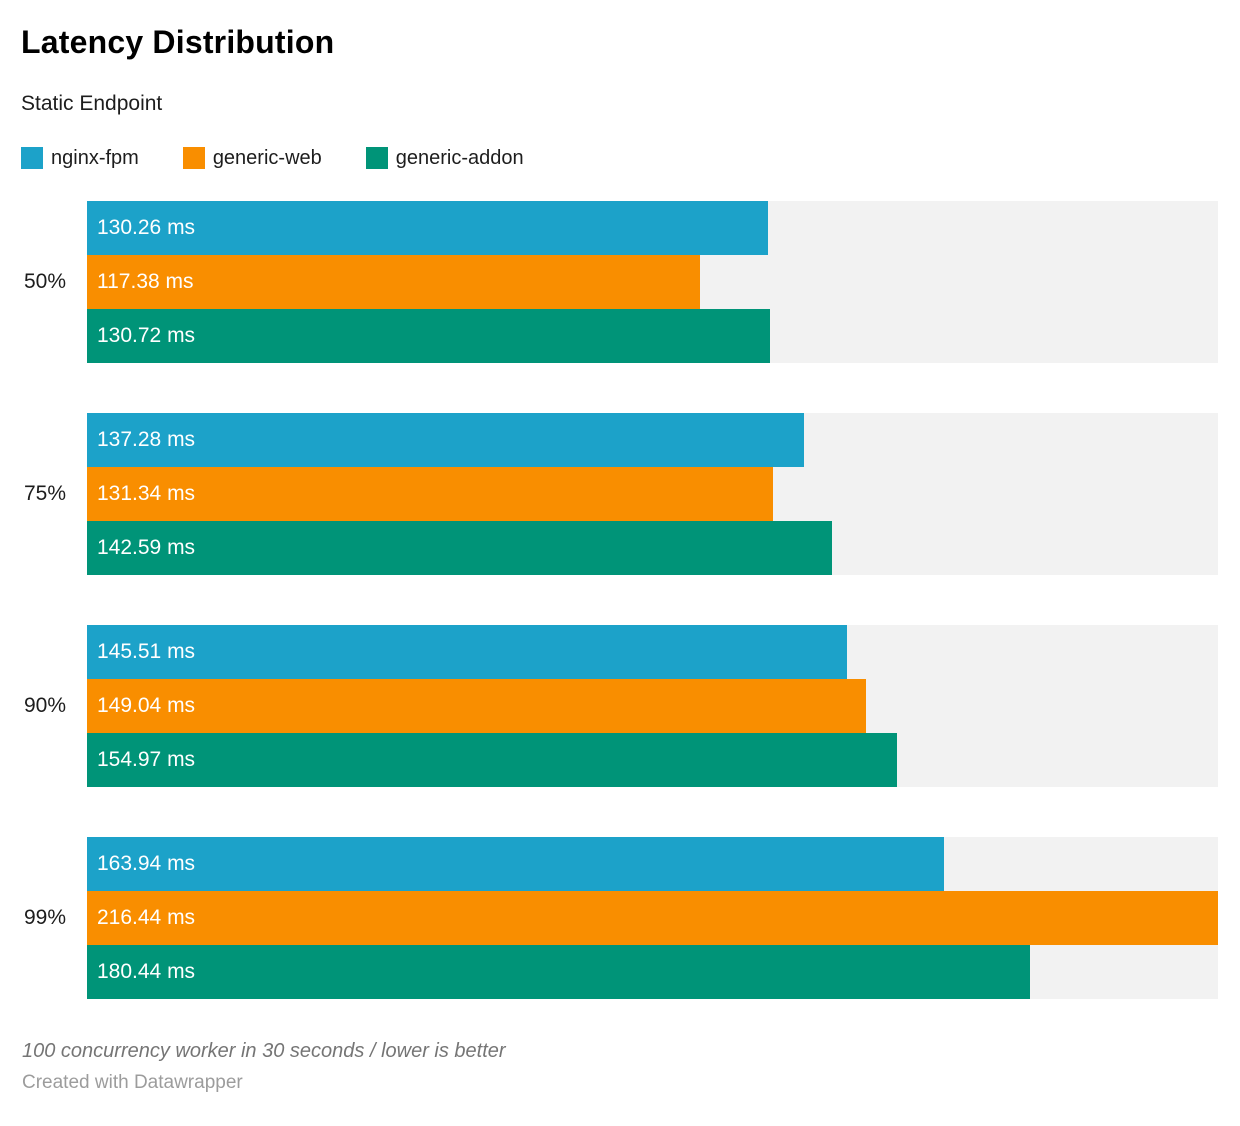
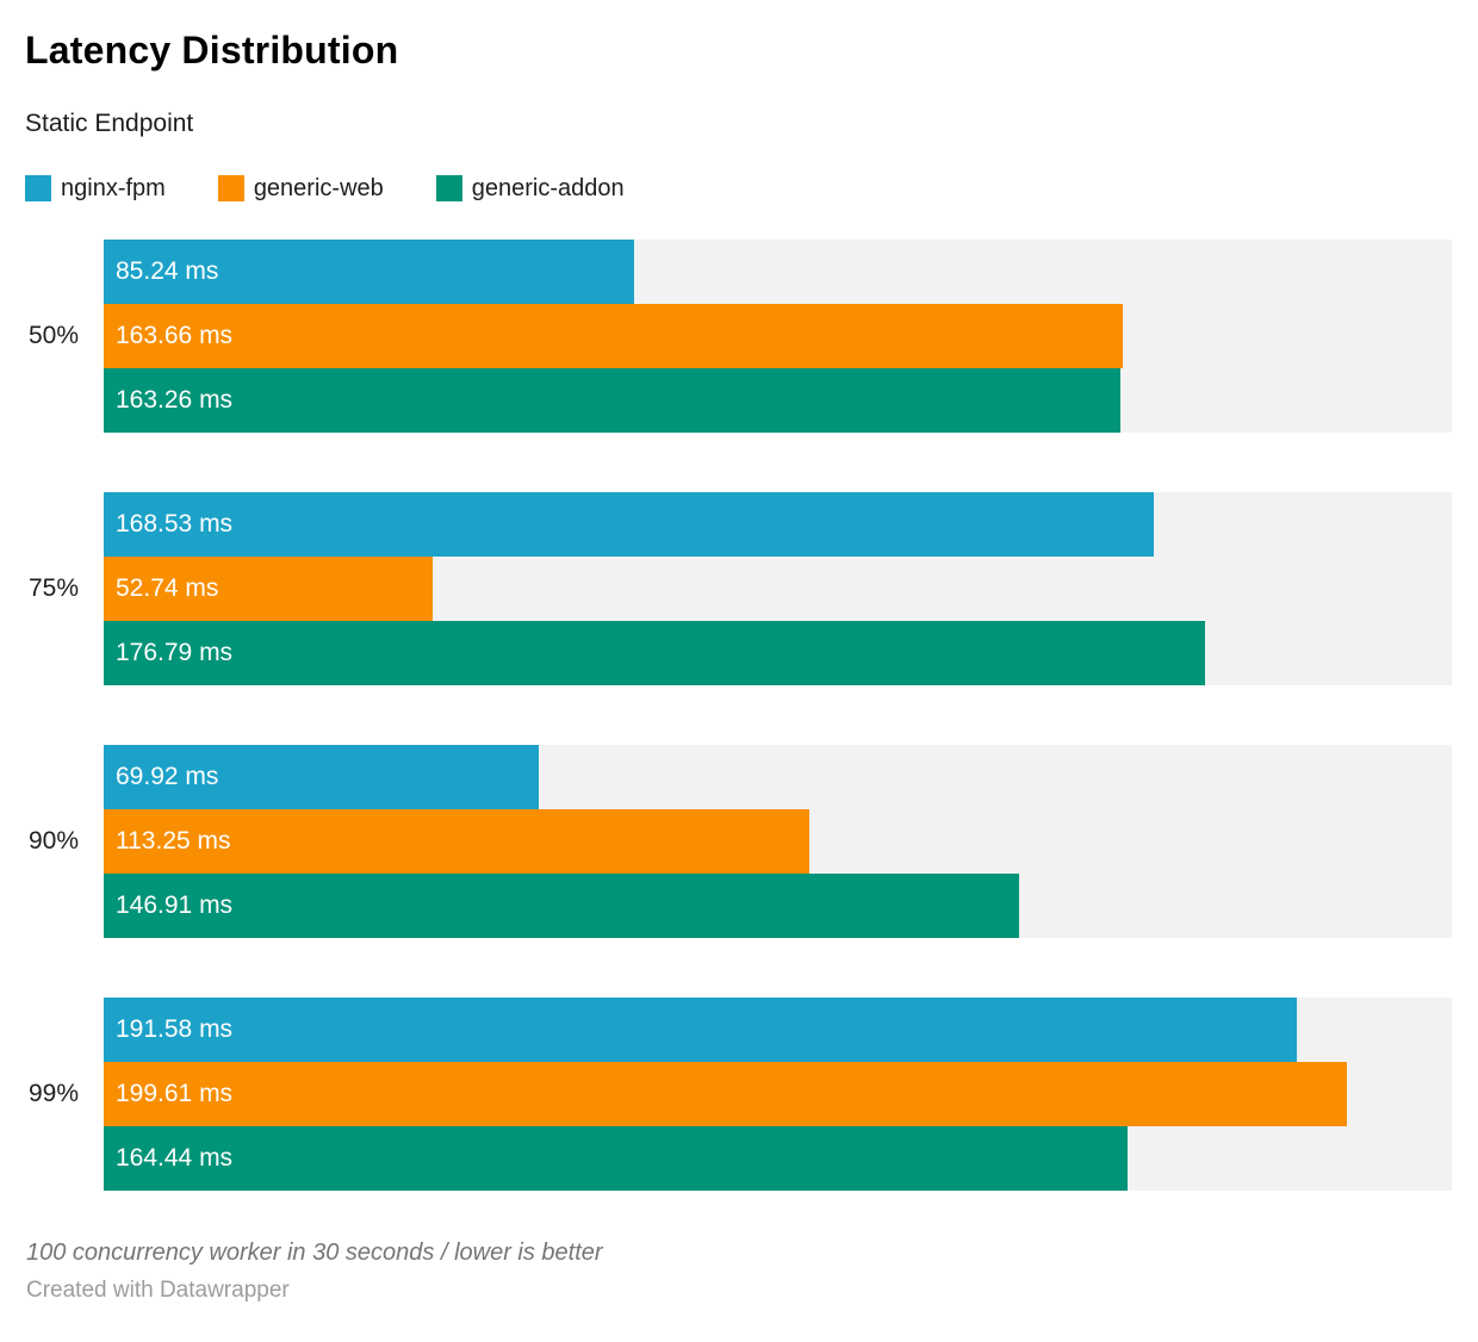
nginx-fpm/50%: 130.26 -> 85.24
generic-web/50%: 117.38 -> 163.66
generic-addon/50%: 130.72 -> 163.26
nginx-fpm/75%: 137.28 -> 168.53
generic-web/75%: 131.34 -> 52.74
generic-addon/75%: 142.59 -> 176.79
nginx-fpm/90%: 145.51 -> 69.92
generic-web/90%: 149.04 -> 113.25
generic-addon/90%: 154.97 -> 146.91
nginx-fpm/99%: 163.94 -> 191.58
generic-web/99%: 216.44 -> 199.61
generic-addon/99%: 180.44 -> 164.44
